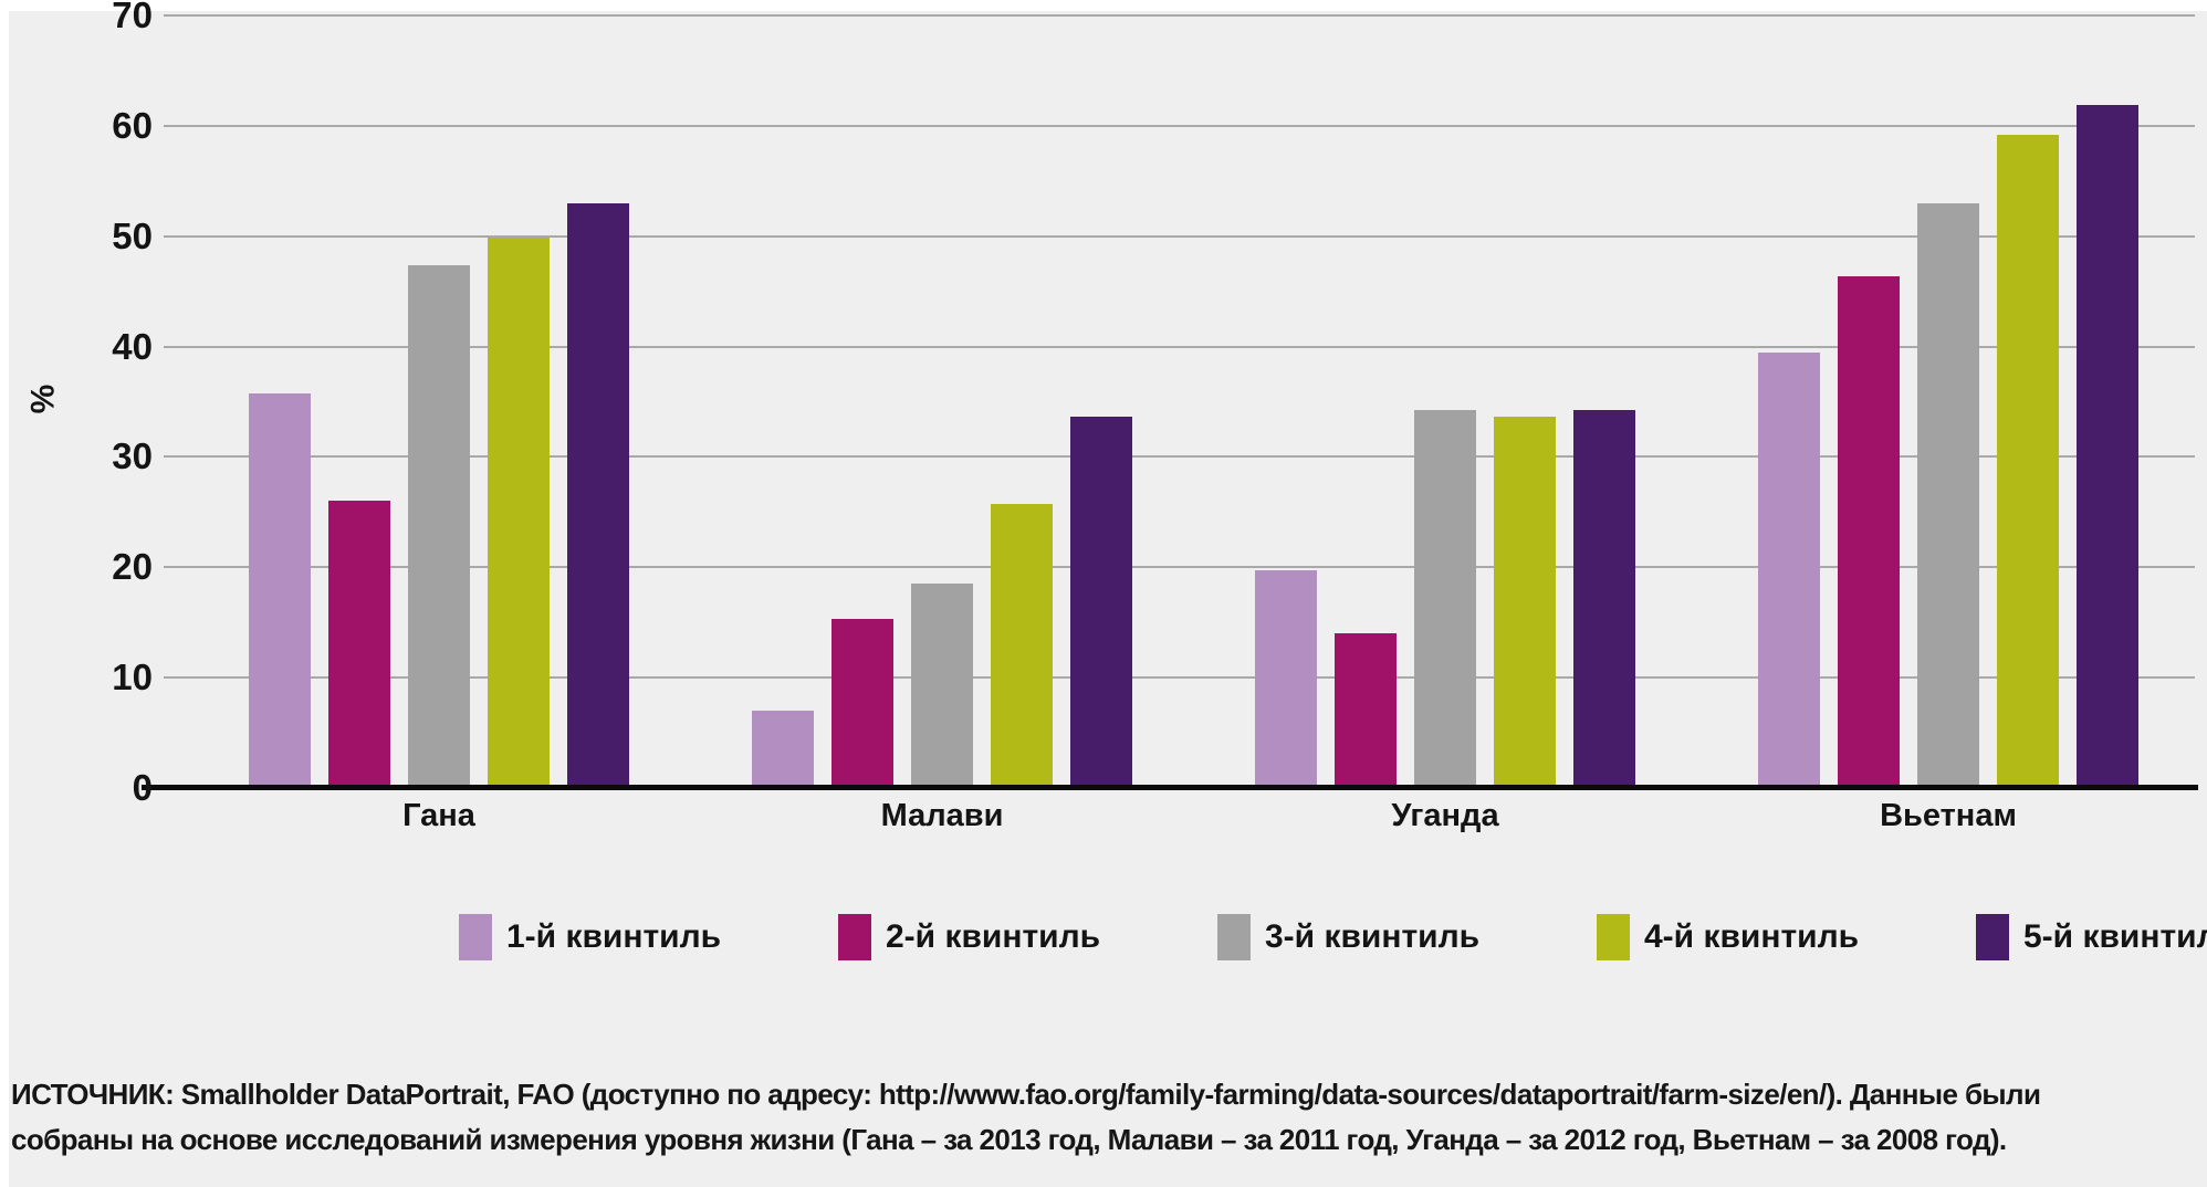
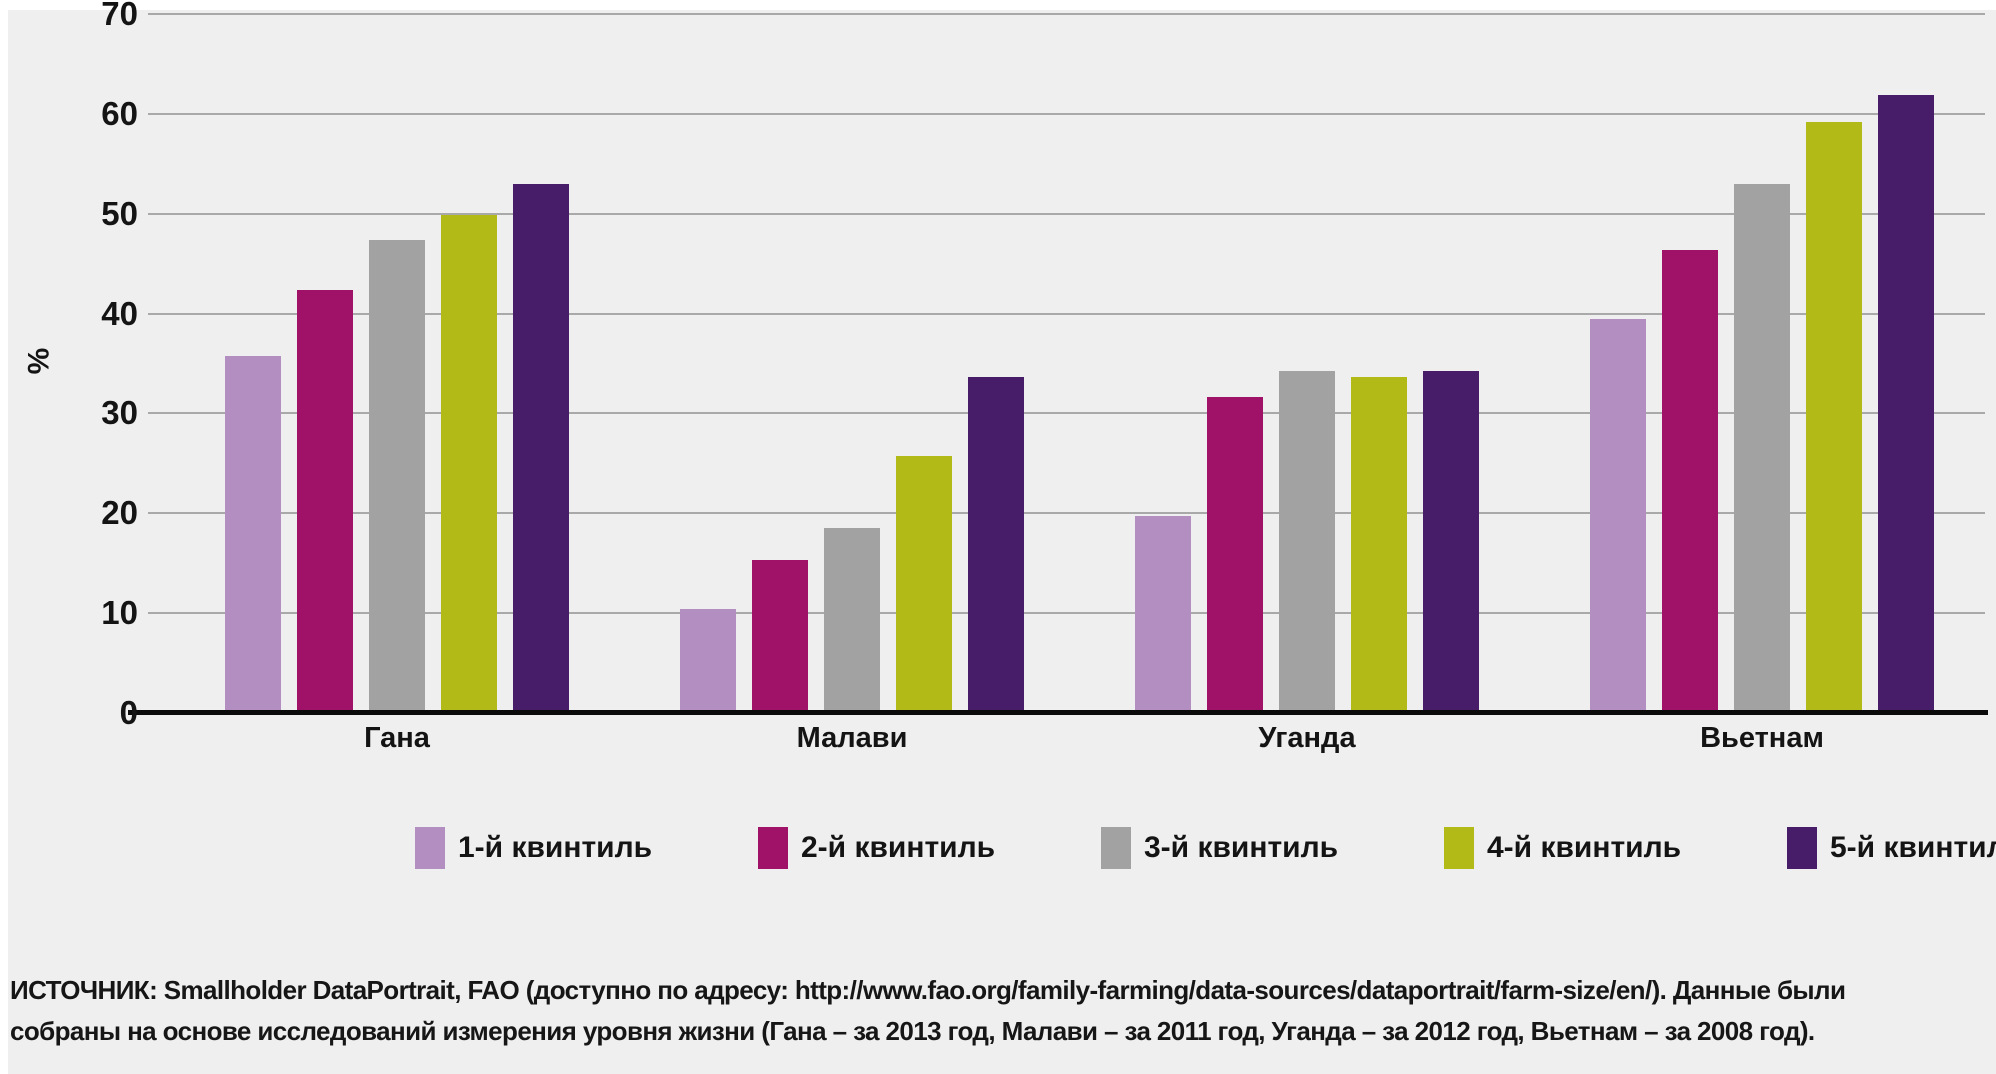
2-й квинтиль/Гана: 26 -> 42
1-й квинтиль/Малави: 7 -> 10
2-й квинтиль/Уганда: 14 -> 32
